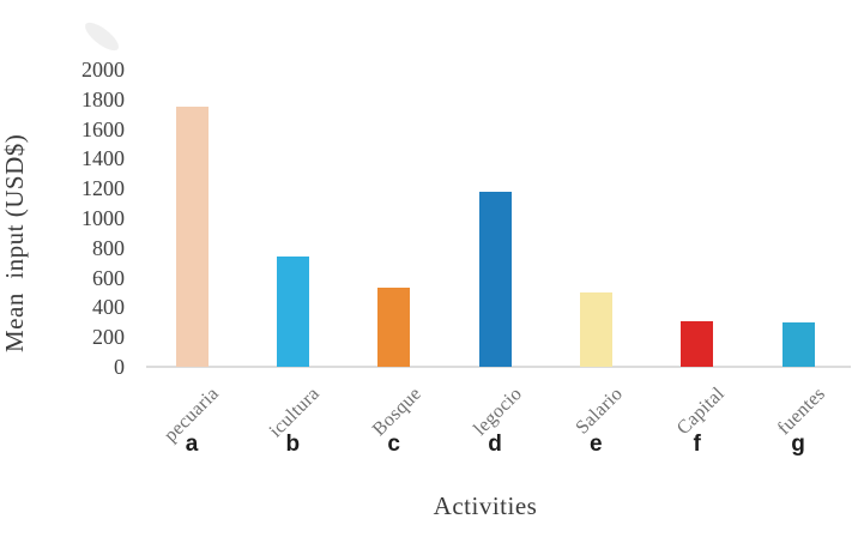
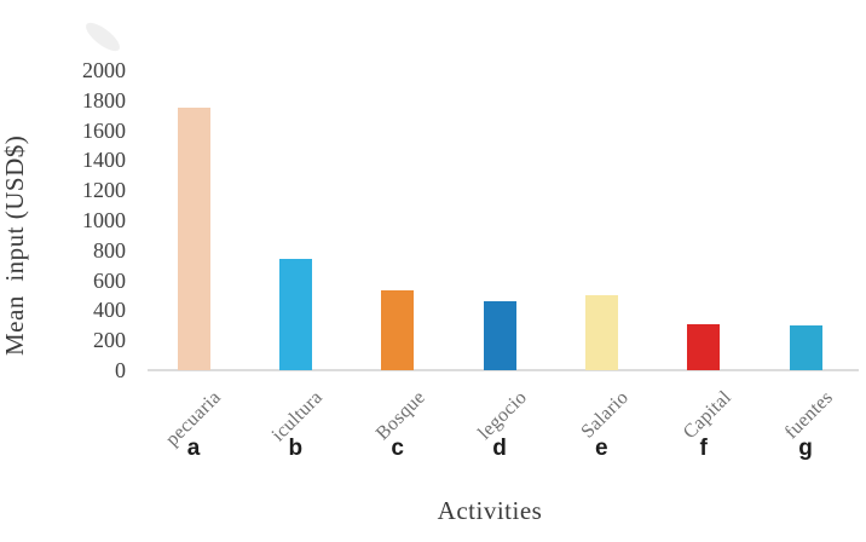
legocio: 1180 -> 460
